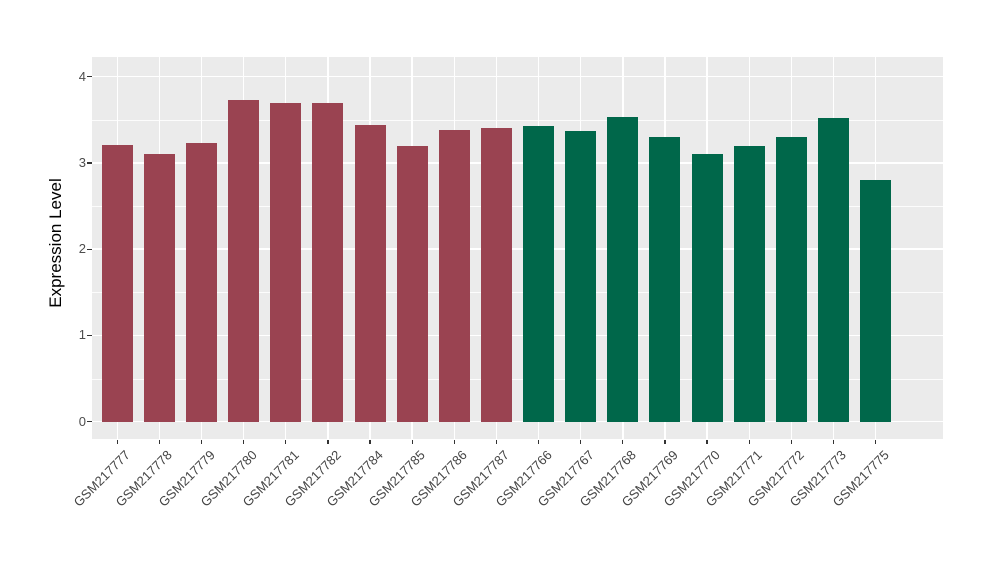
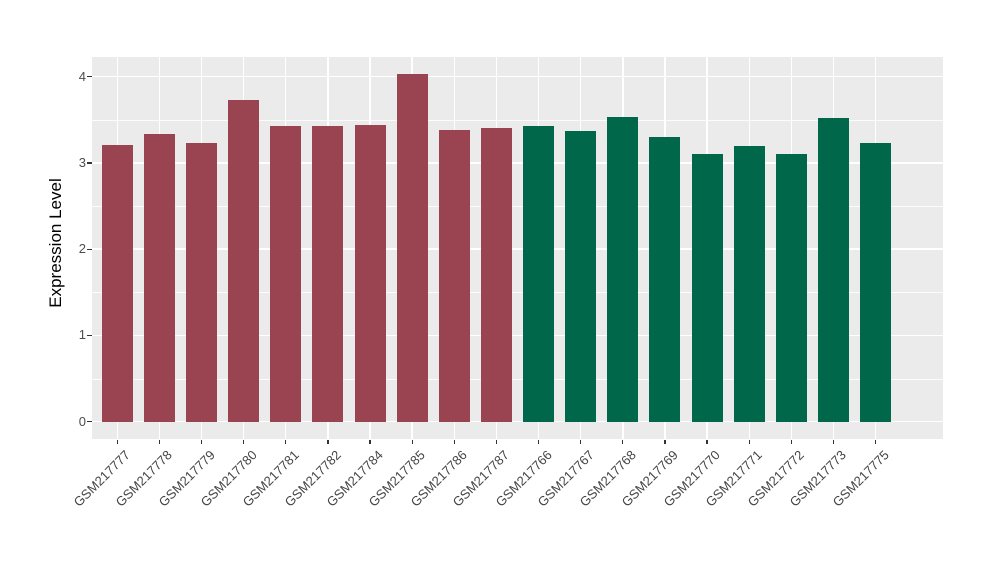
GSM217778: 3.1 -> 3.3
GSM217781: 3.7 -> 3.4
GSM217782: 3.7 -> 3.4
GSM217785: 3.2 -> 4.0
GSM217772: 3.3 -> 3.1
GSM217775: 2.8 -> 3.2
